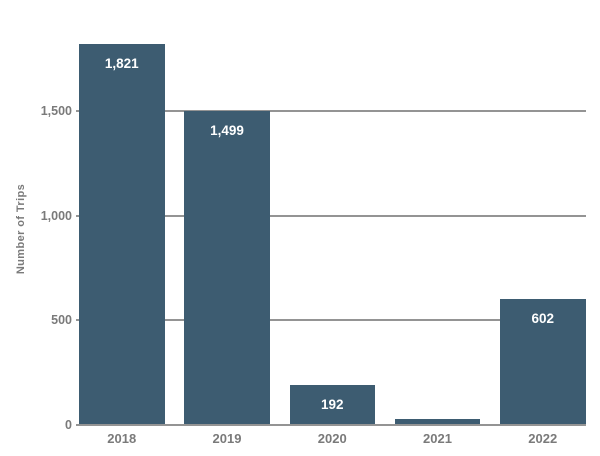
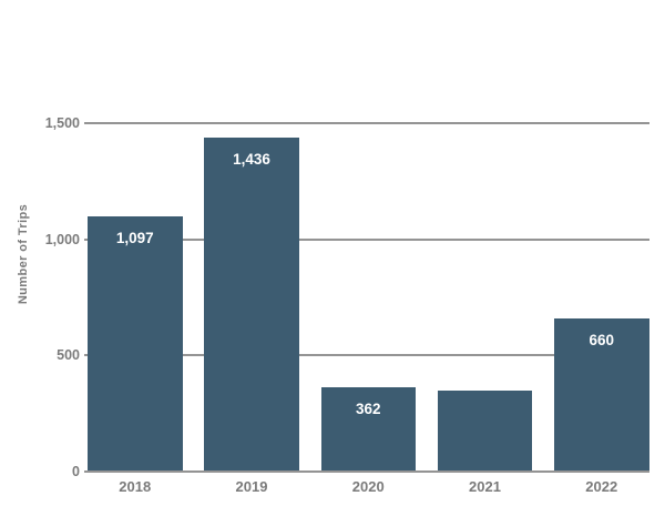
2018: 1,821 -> 1,097
2019: 1,499 -> 1,436
2020: 192 -> 362
2021: 30 -> 350
2022: 602 -> 660
